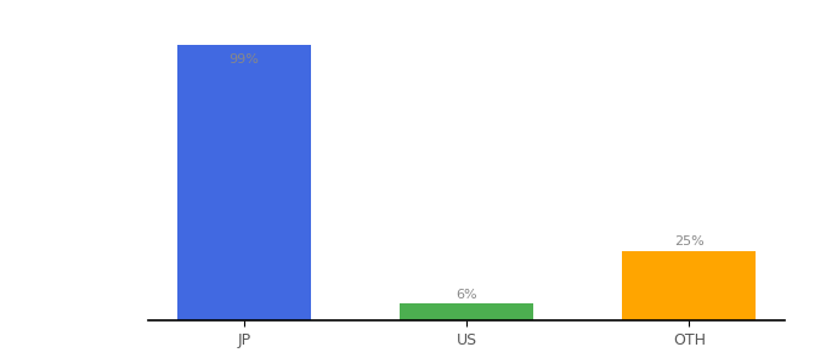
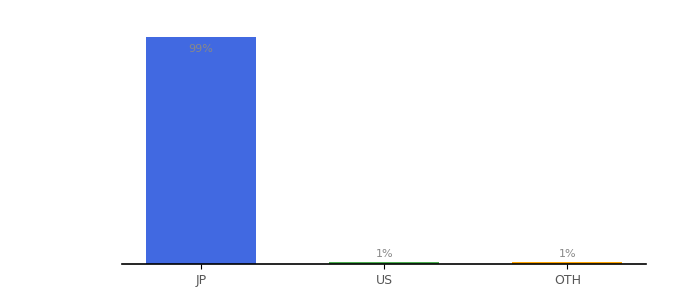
US: 6% -> 1%
OTH: 25% -> 1%
